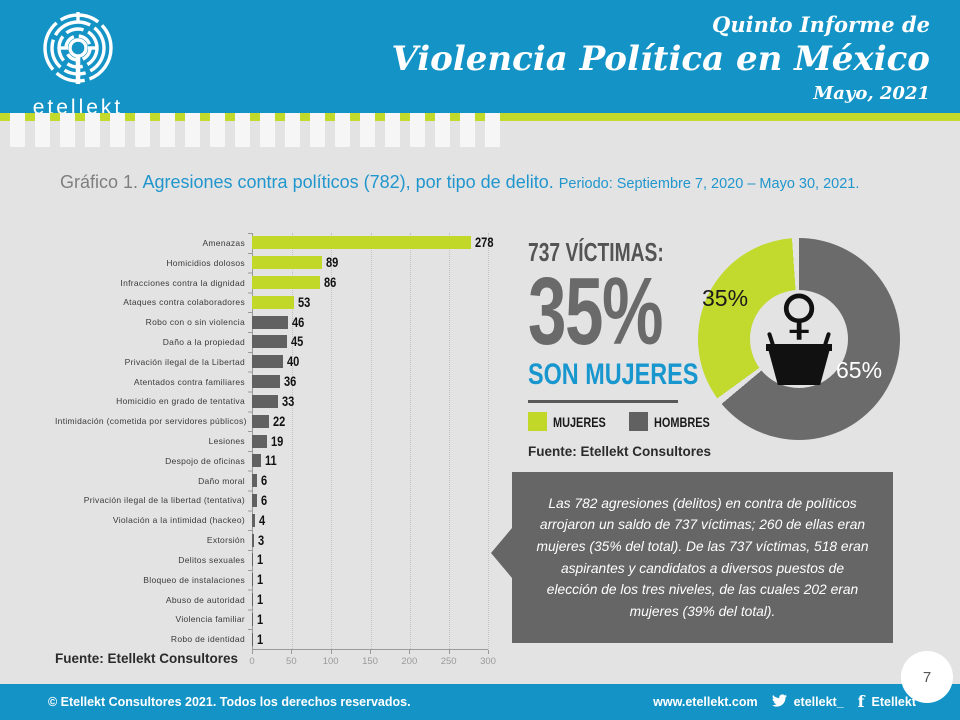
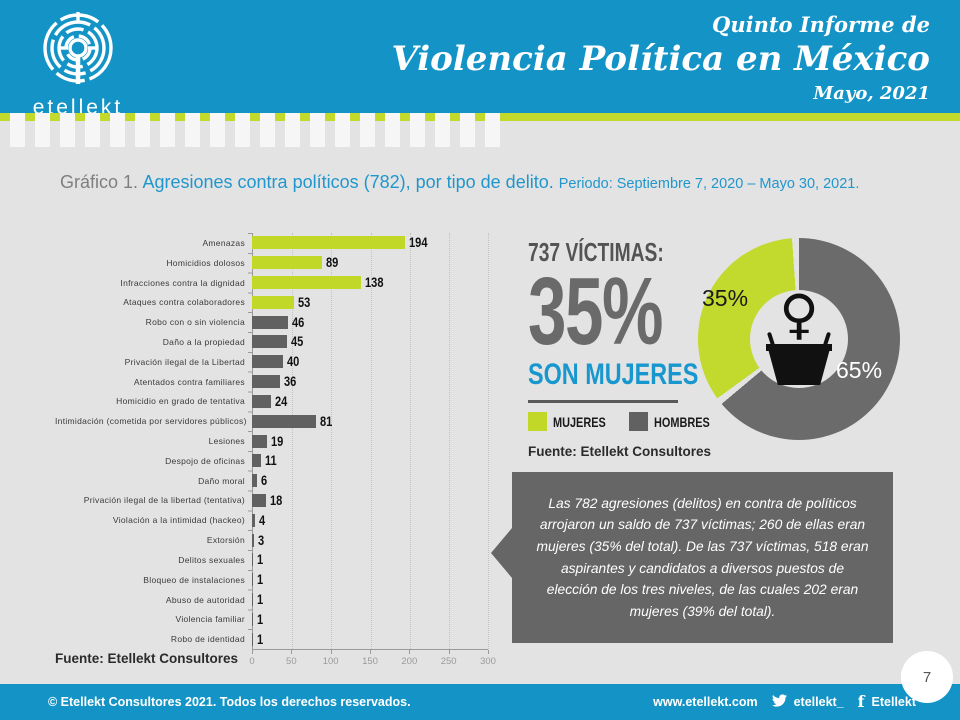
Amenazas: 278 -> 194
Infracciones contra la dignidad: 86 -> 138
Homicidio en grado de tentativa: 33 -> 24
Intimidación (cometida por servidores públicos): 22 -> 81
Privación ilegal de la libertad (tentativa): 6 -> 18
